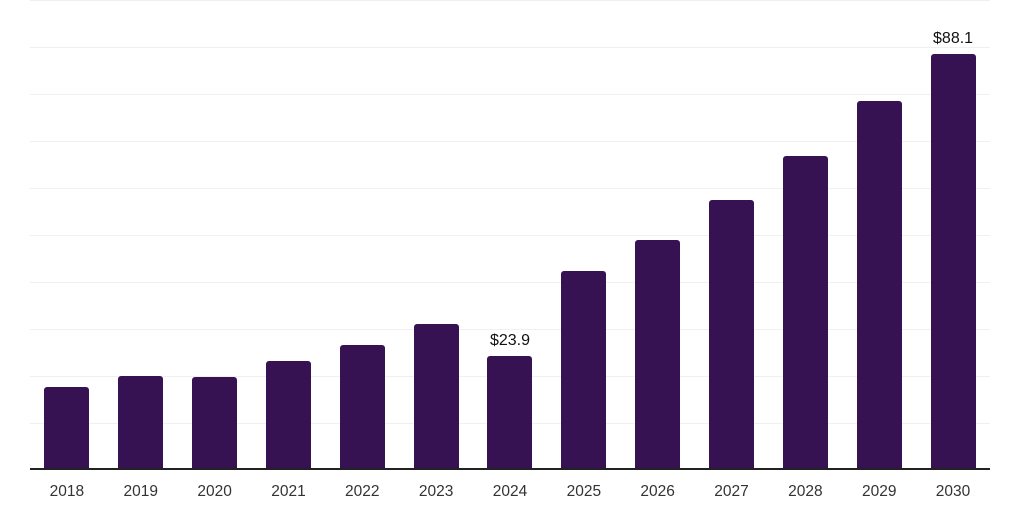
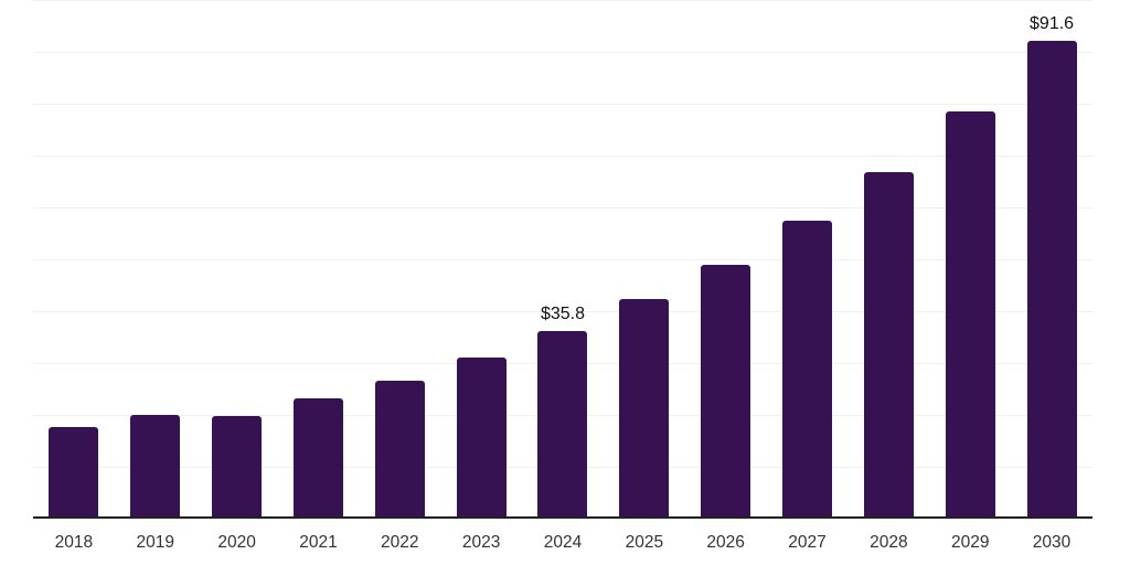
2024: $23.9 -> $35.8
2030: $88.1 -> $91.6
